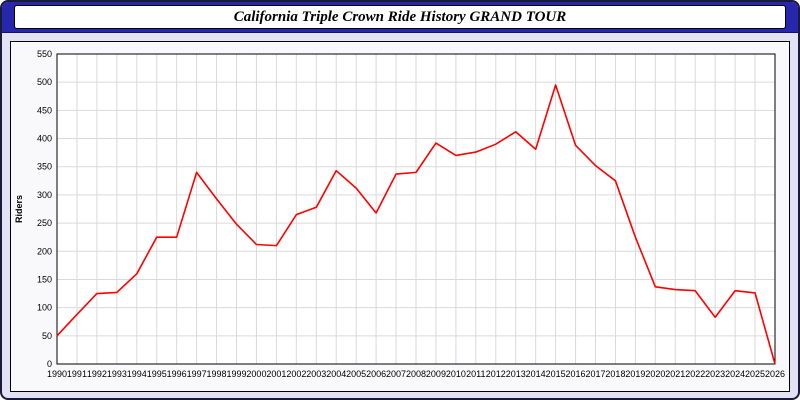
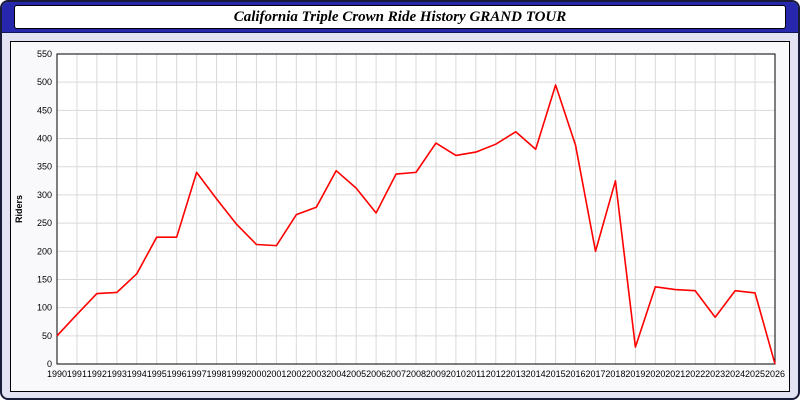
2017: 350 -> 200
2019: 220 -> 30
